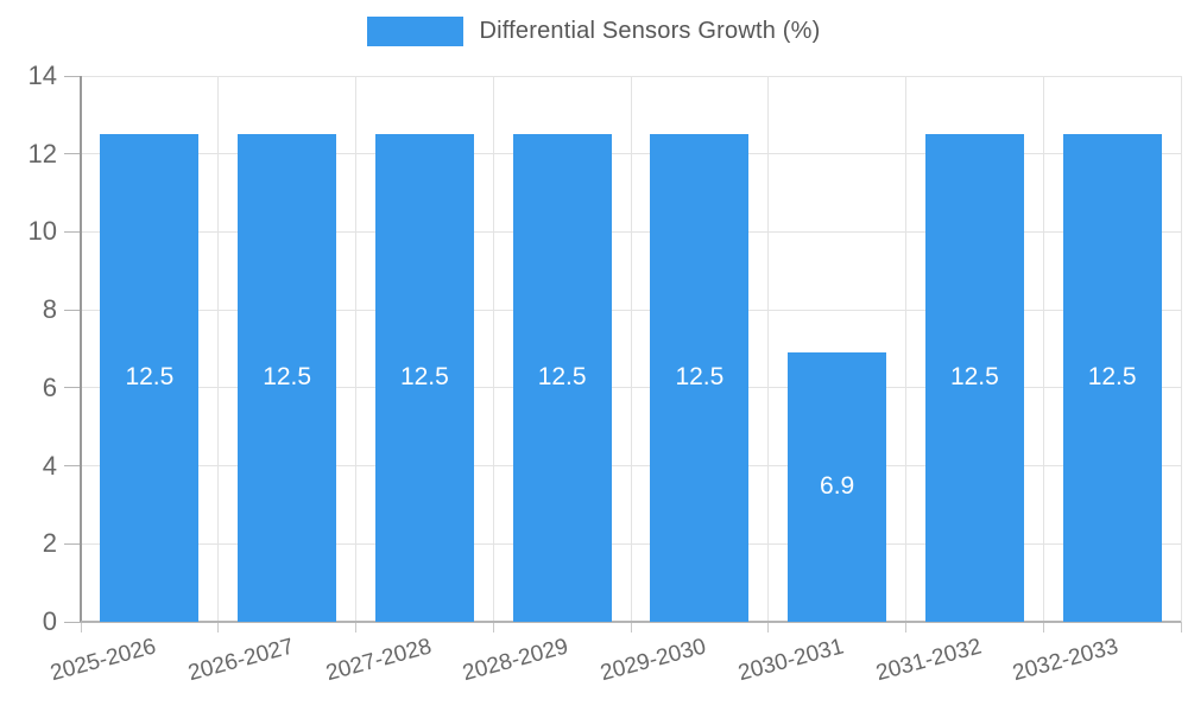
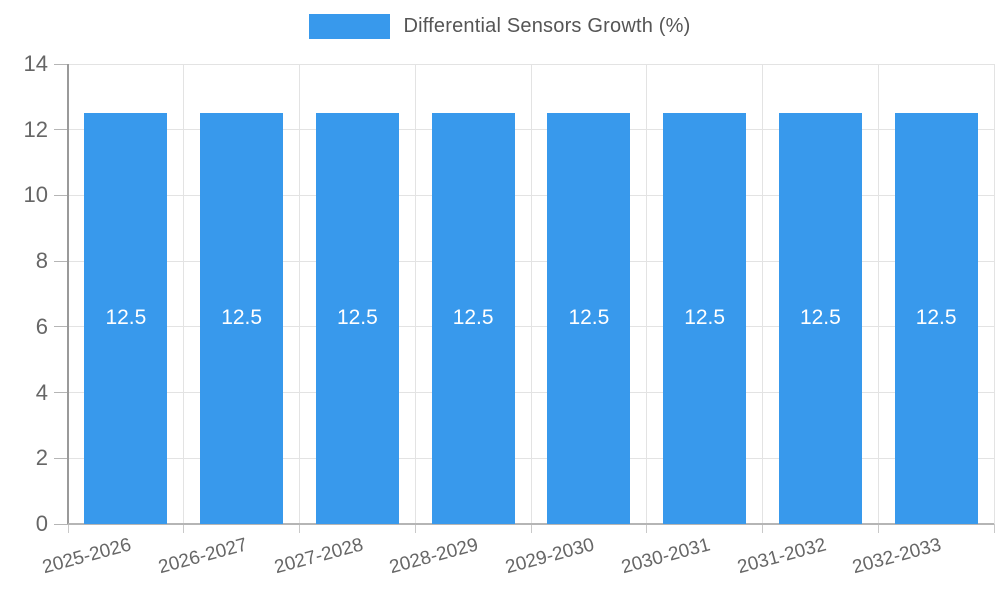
2030-2031: 6.9 -> 12.5
